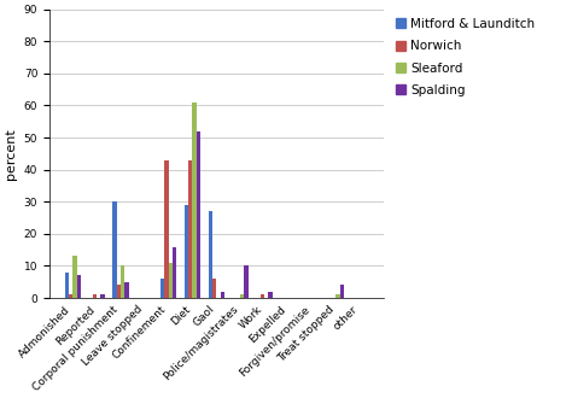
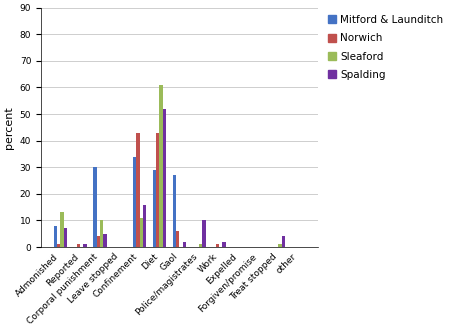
Mitford & Launditch/Confinement: 6 -> 34
